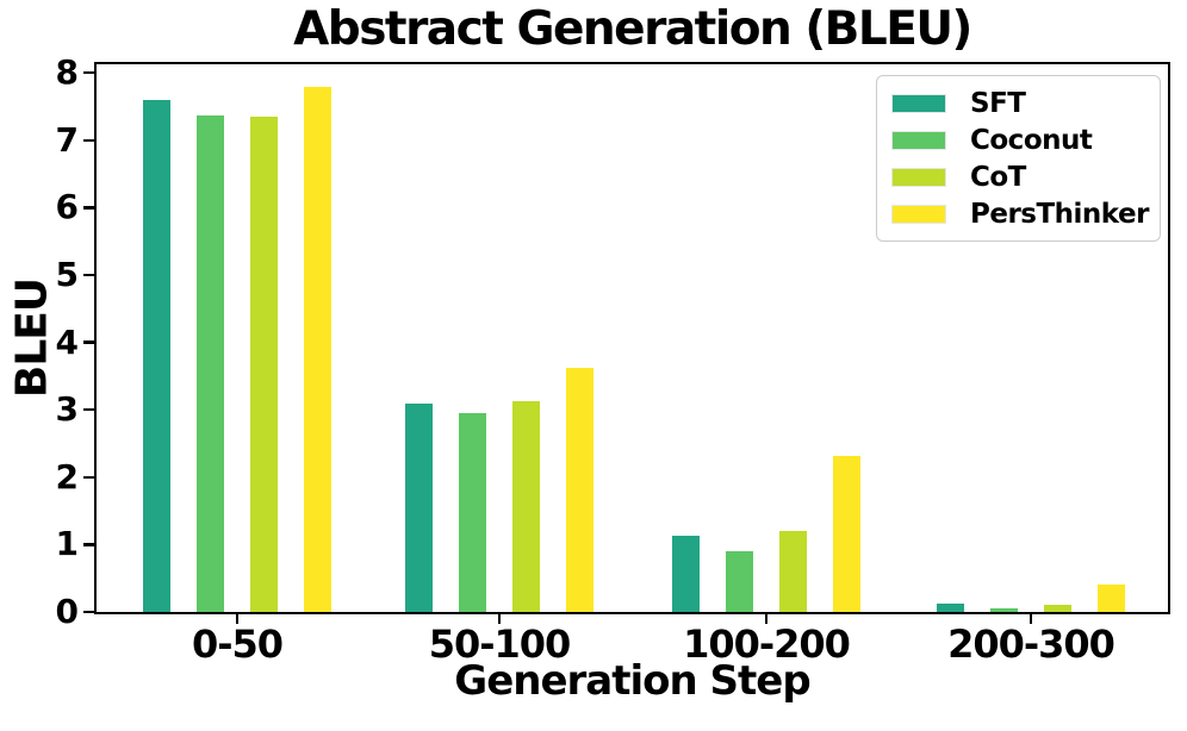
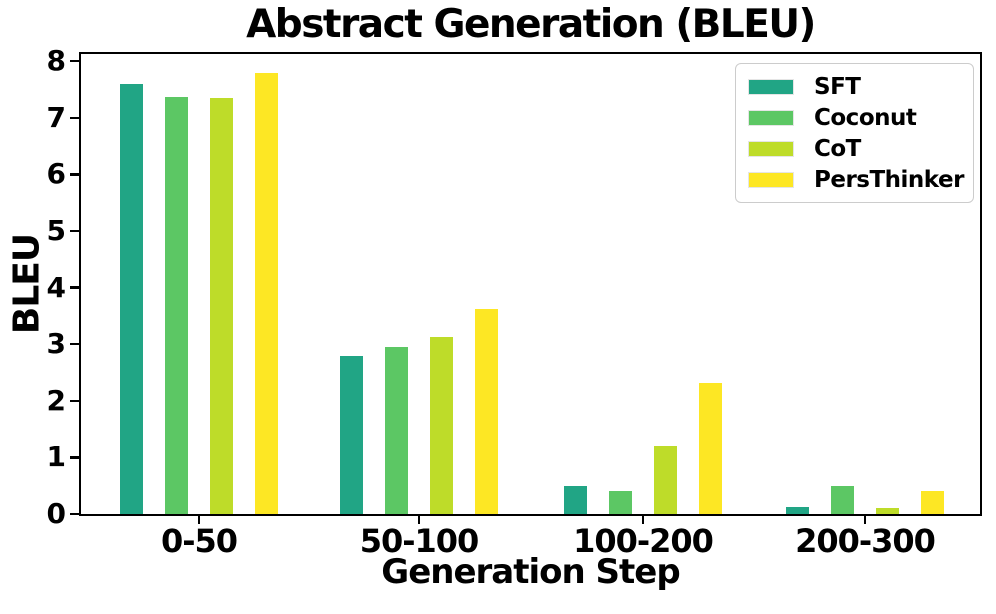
SFT/50-100: 3.1 -> 2.8
SFT/100-200: 1.1 -> 0.5
Coconut/100-200: 0.9 -> 0.4
Coconut/200-300: 0.1 -> 0.5
